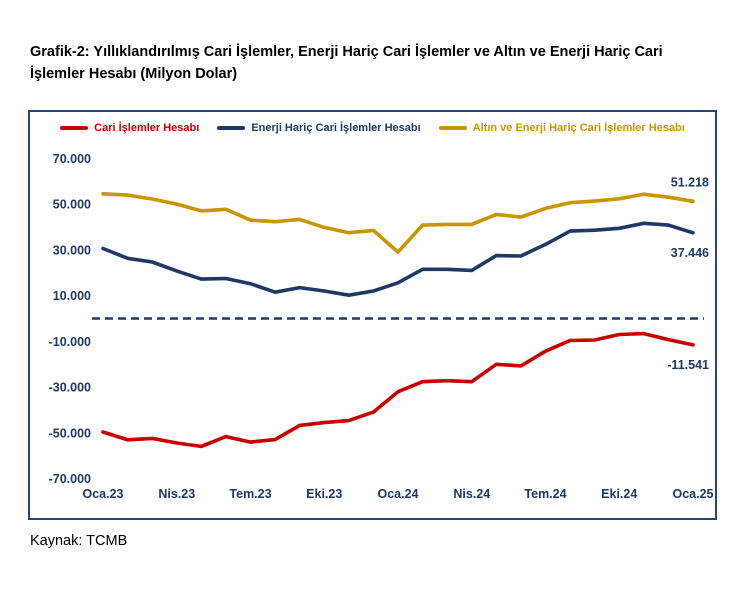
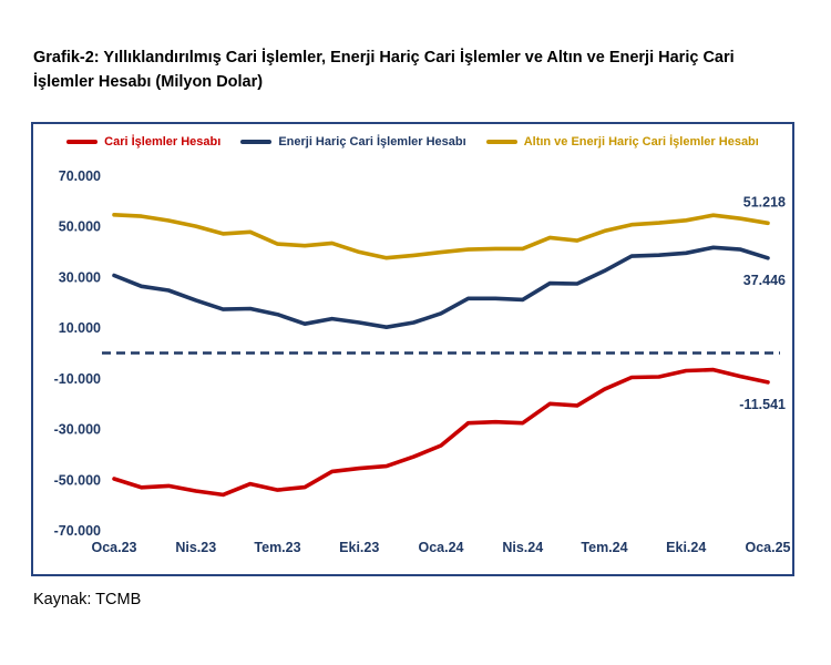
Cari İşlemler Hesabı/Oca.24: -32000 -> -36000
Altın ve Enerji Hariç Cari İşlemler Hesabı/Oca.24: 29000 -> 40000
